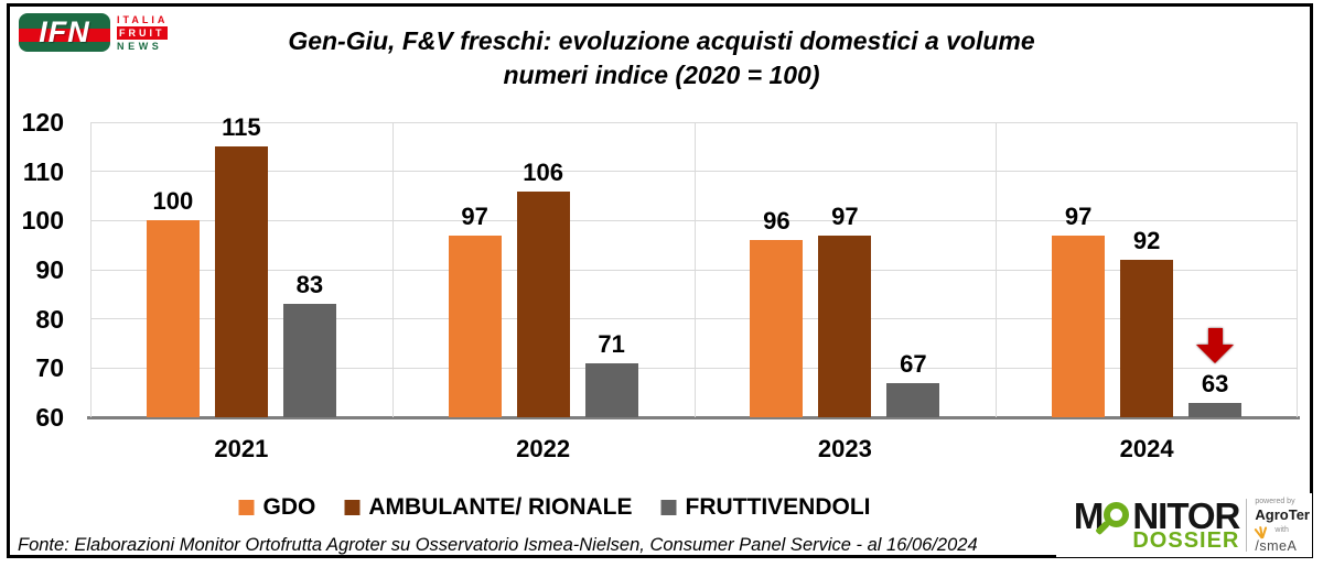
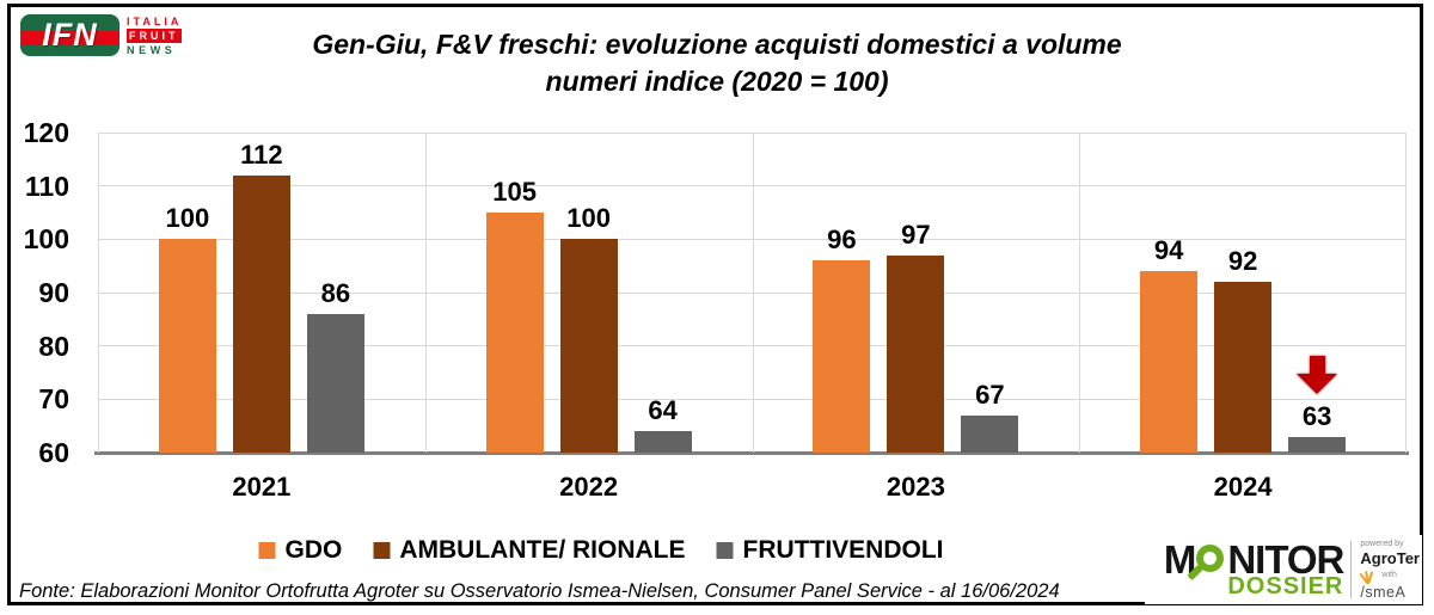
AMBULANTE/ RIONALE/2021: 115 -> 112
FRUTTIVENDOLI/2021: 83 -> 86
GDO/2022: 97 -> 105
AMBULANTE/ RIONALE/2022: 106 -> 100
FRUTTIVENDOLI/2022: 71 -> 64
GDO/2024: 97 -> 94
